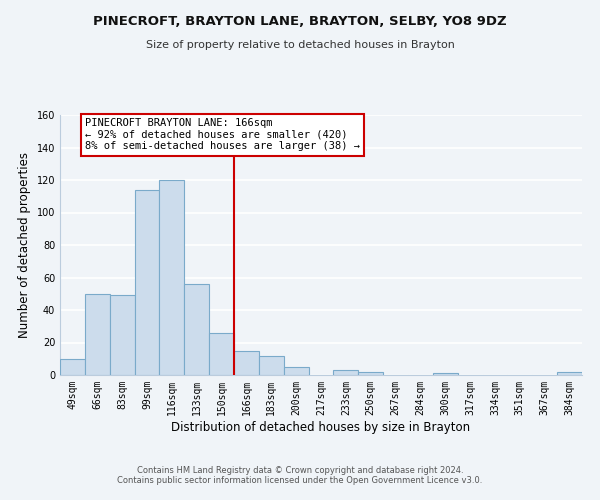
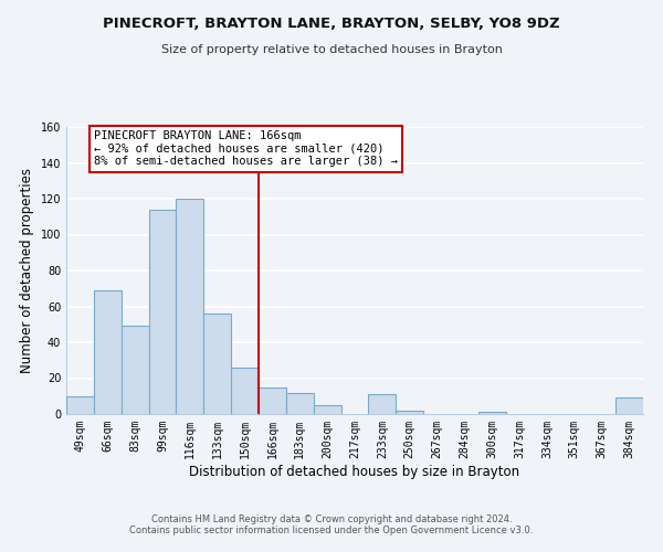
66sqm: 50 -> 69
233sqm: 3 -> 11
384sqm: 2 -> 9
